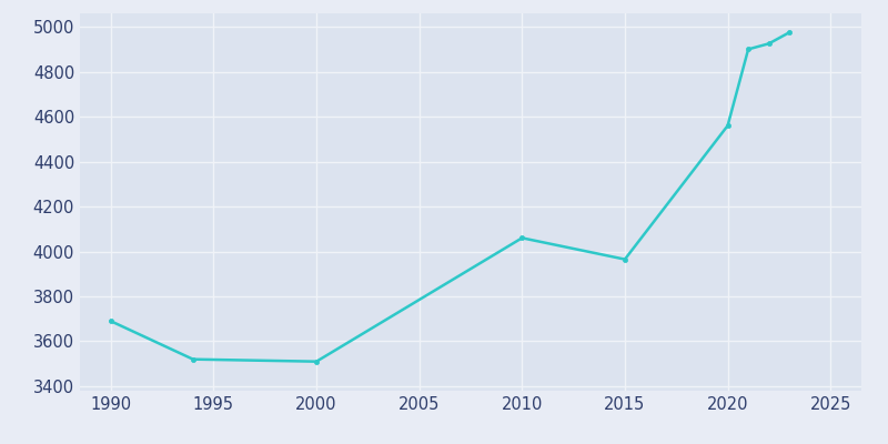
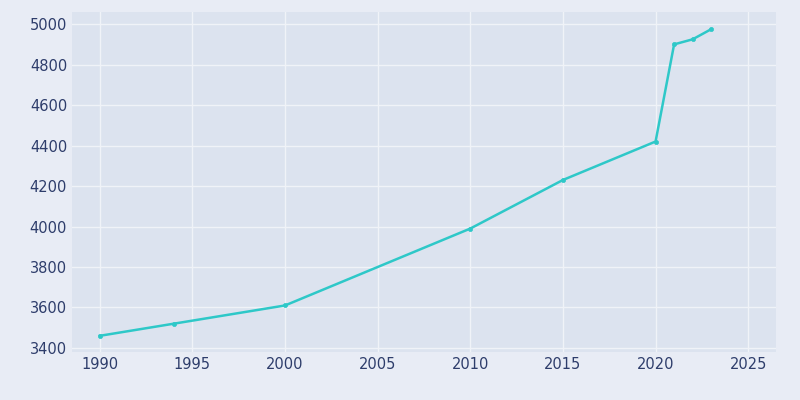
1990: 3690 -> 3460
2000: 3510 -> 3610
2010: 4060 -> 3990
2015: 3965 -> 4230
2020: 4560 -> 4420
